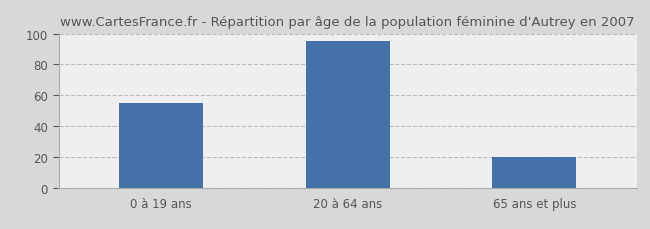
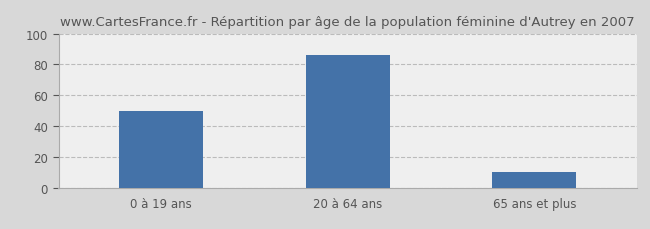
0 à 19 ans: 55 -> 50
20 à 64 ans: 95 -> 86
65 ans et plus: 20 -> 10
